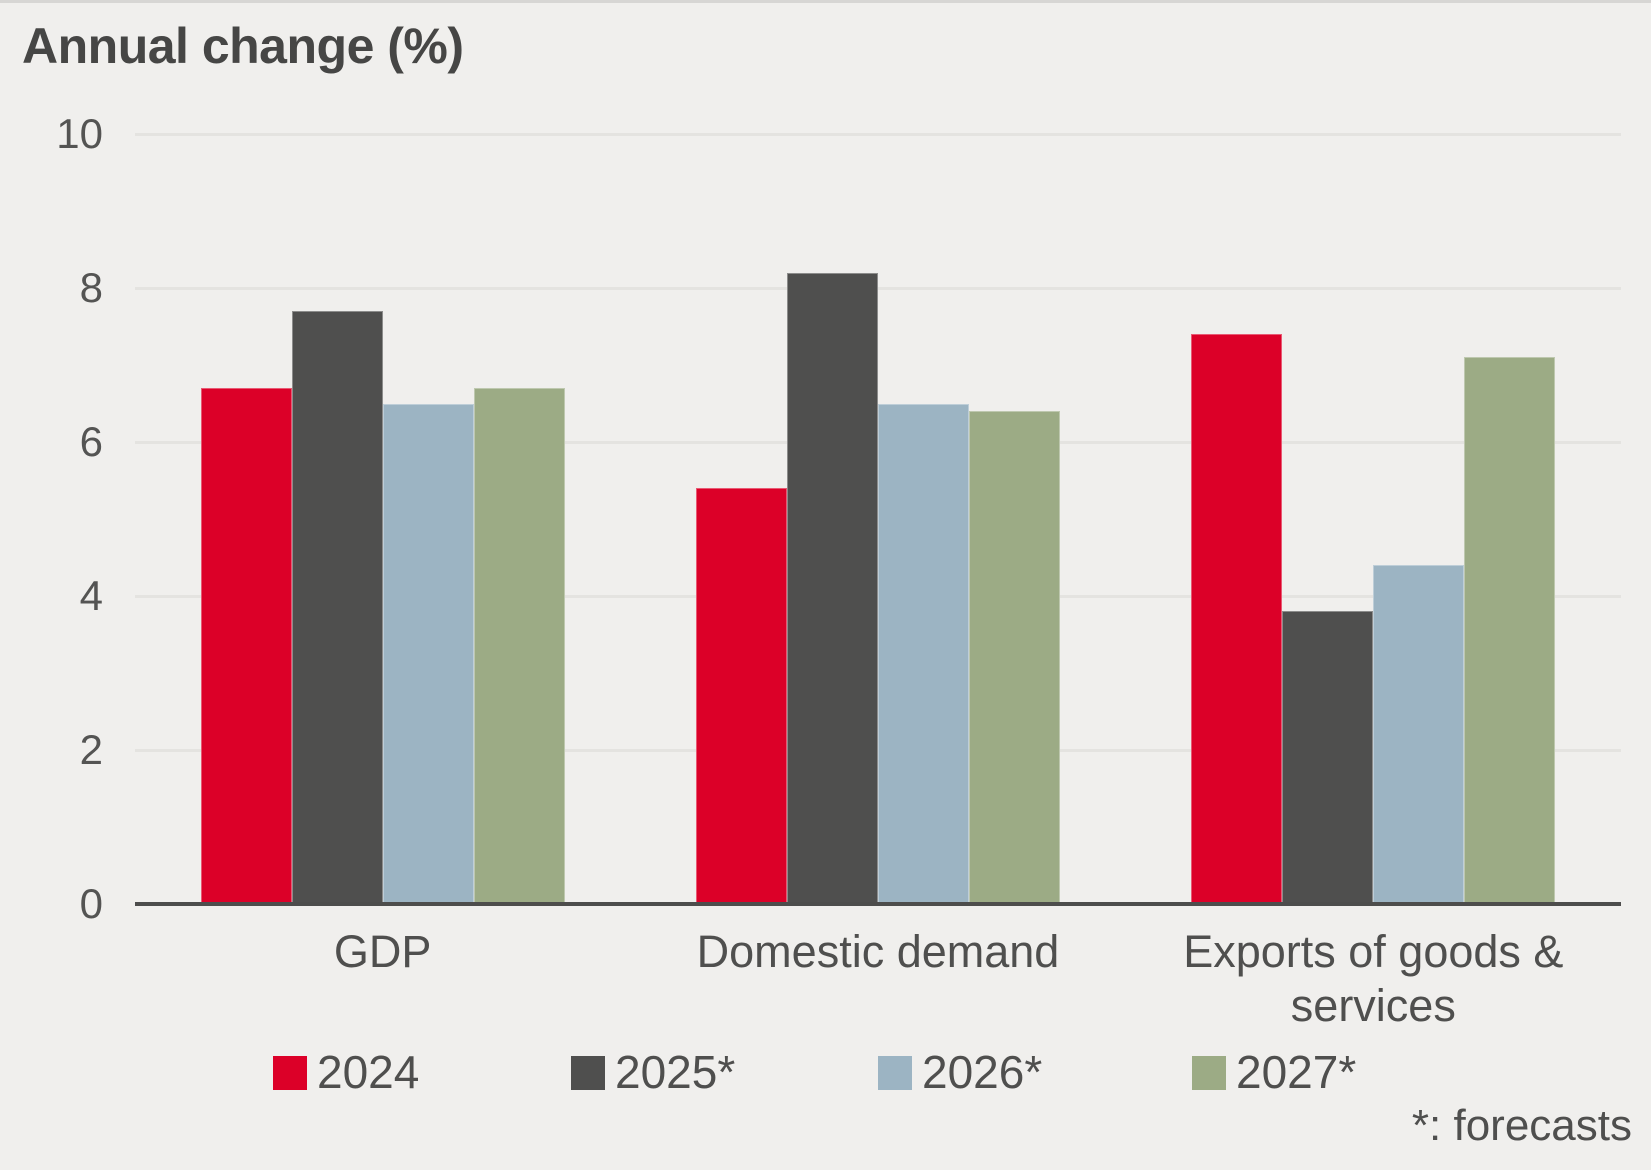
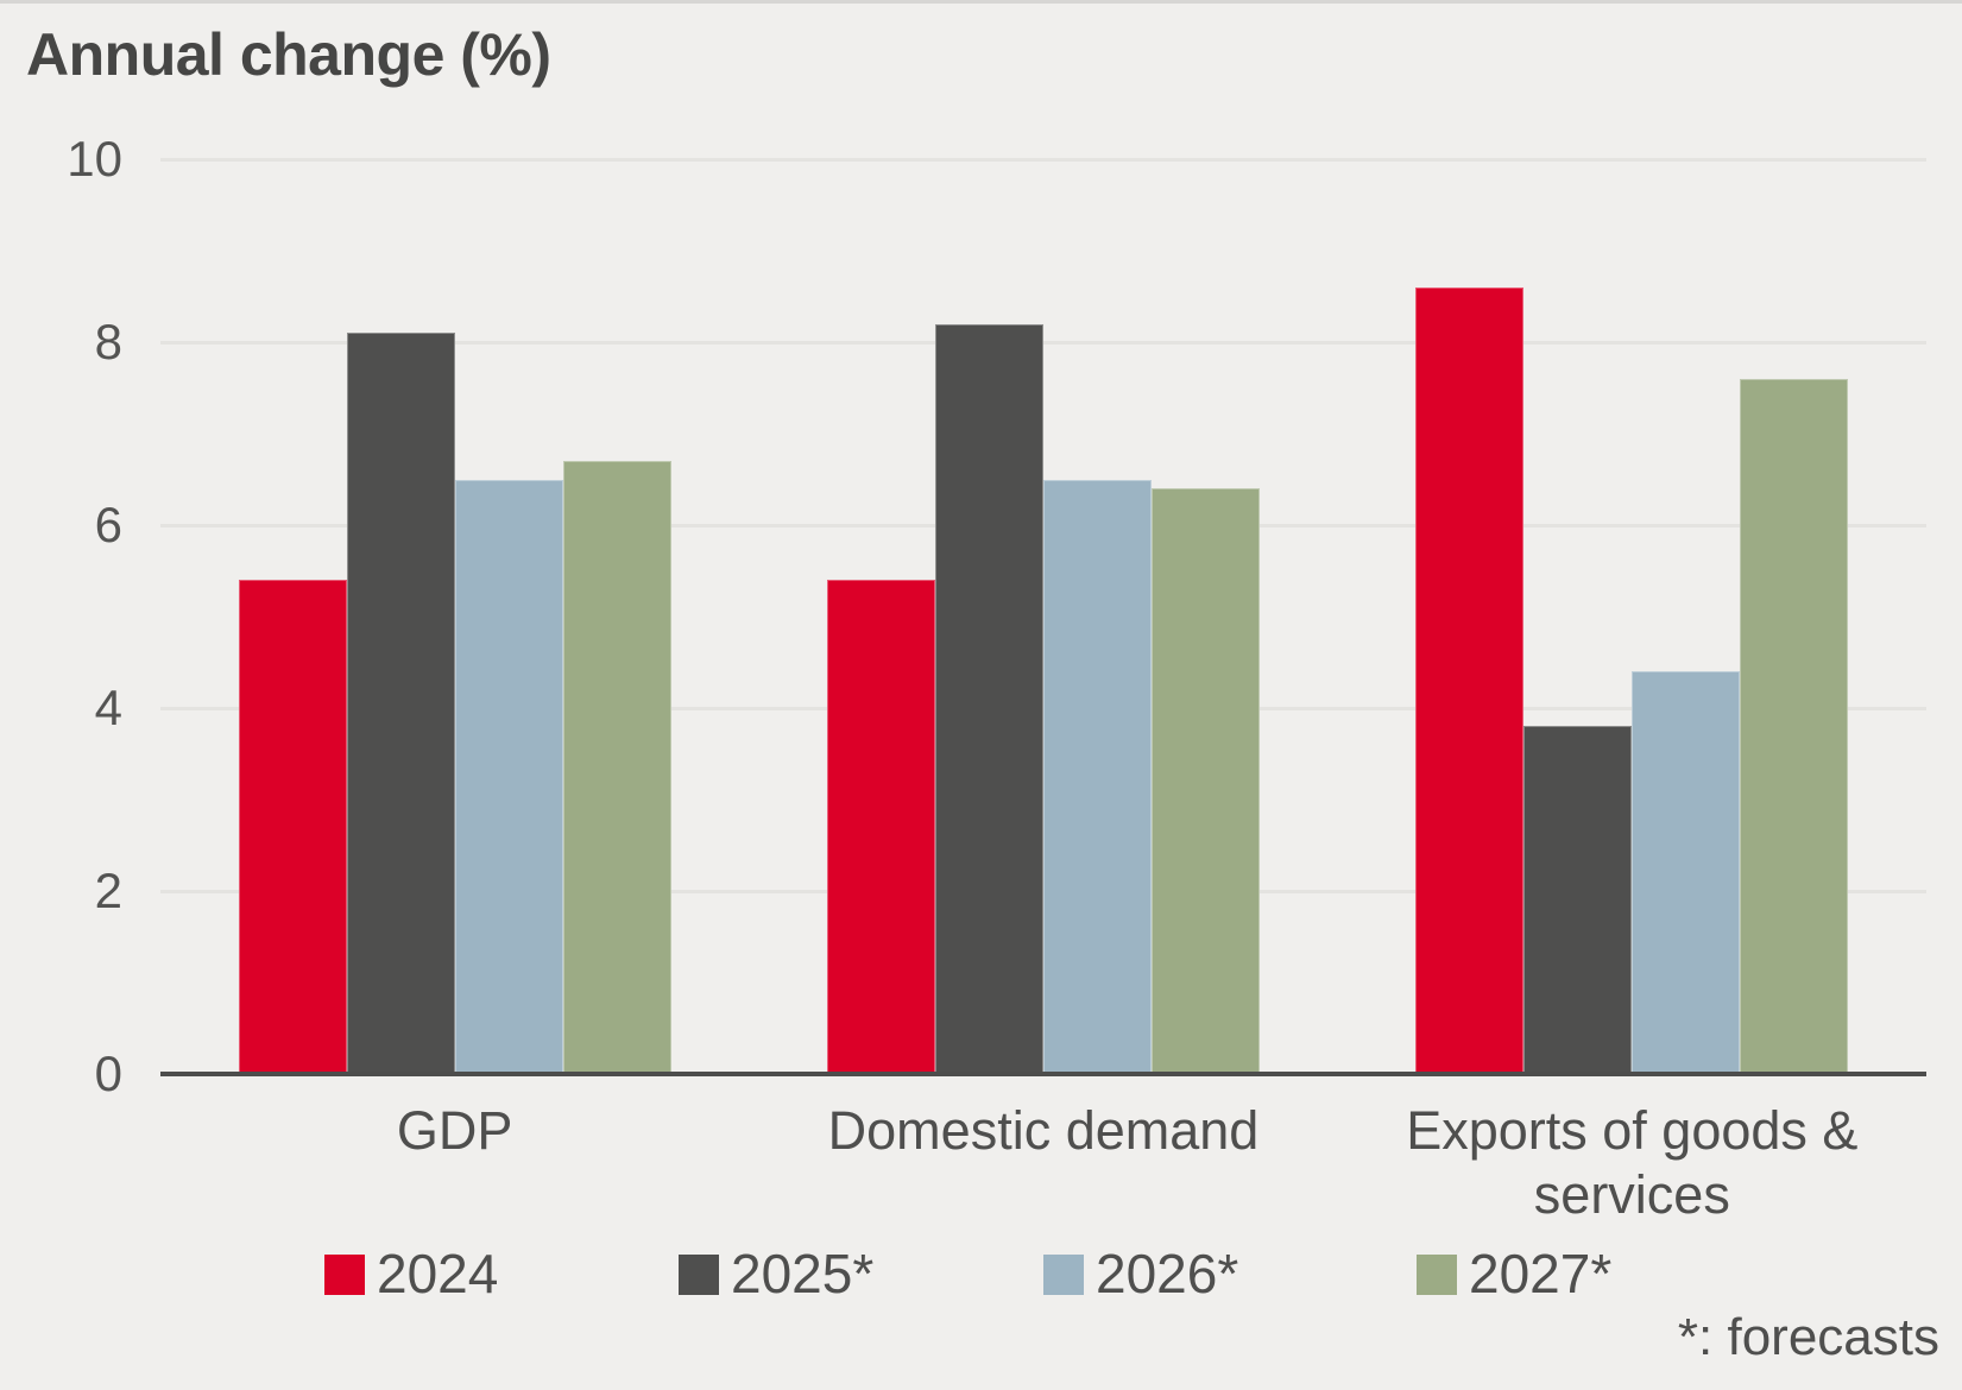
2024/GDP: 6.7 -> 5.4
2025*/GDP: 7.7 -> 8.1
2024/Exports of goods & services: 7.4 -> 8.6
2027*/Exports of goods & services: 7.1 -> 7.6
